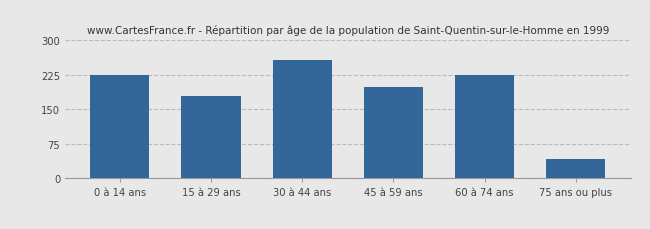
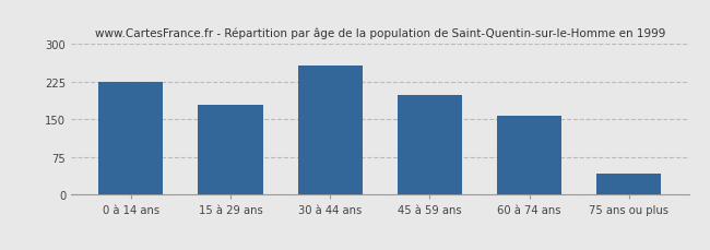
60 à 74 ans: 225 -> 157
